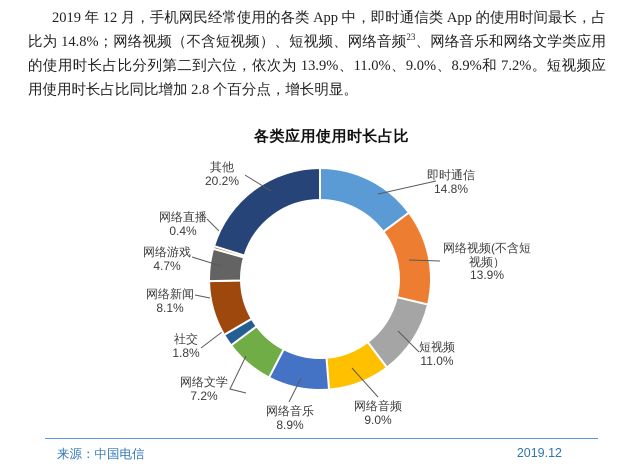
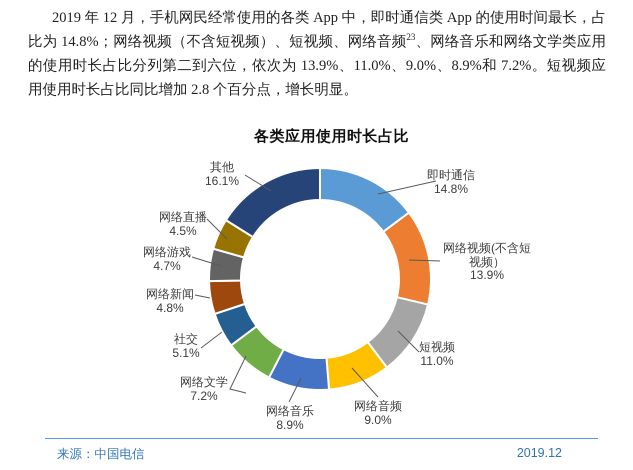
社交: 1.8% -> 5.1%
网络新闻: 8.1% -> 4.8%
网络直播: 0.4% -> 4.5%
其他: 20.2% -> 16.1%
